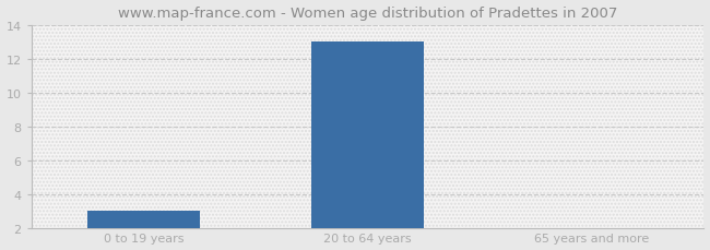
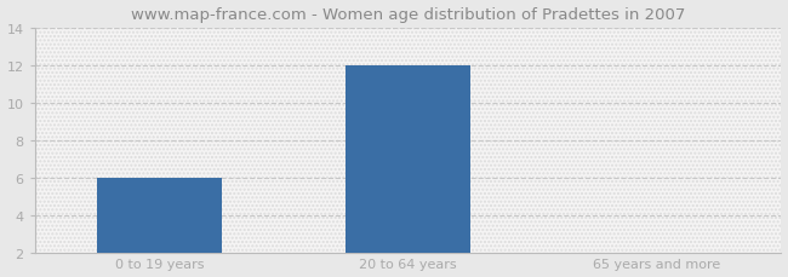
0 to 19 years: 3 -> 6
20 to 64 years: 13 -> 12
